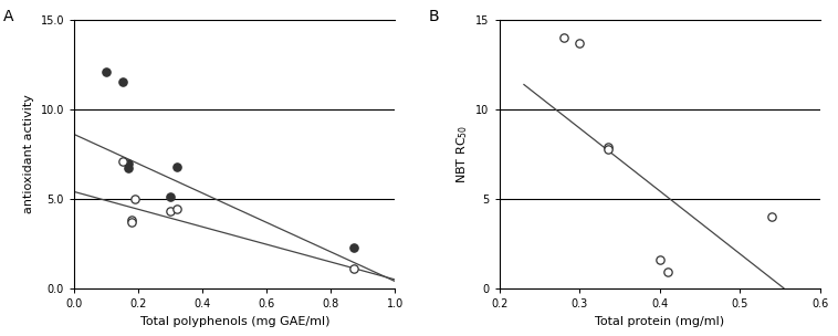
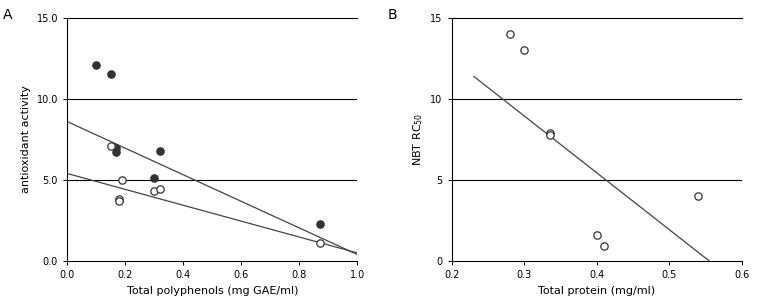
0.3: 13.7 -> 13.0
